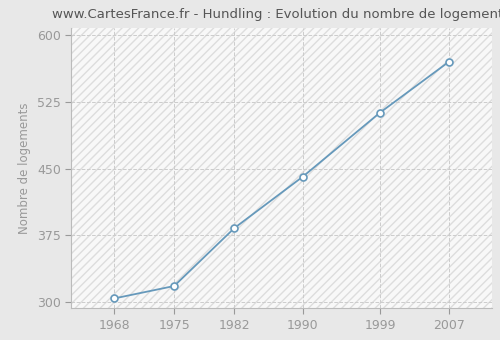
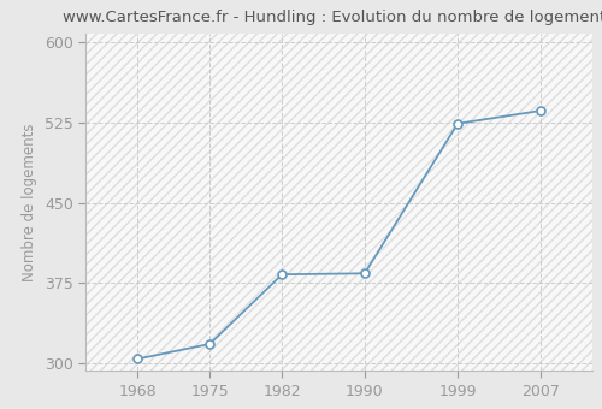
1990: 441 -> 384
1999: 513 -> 524
2007: 570 -> 536
